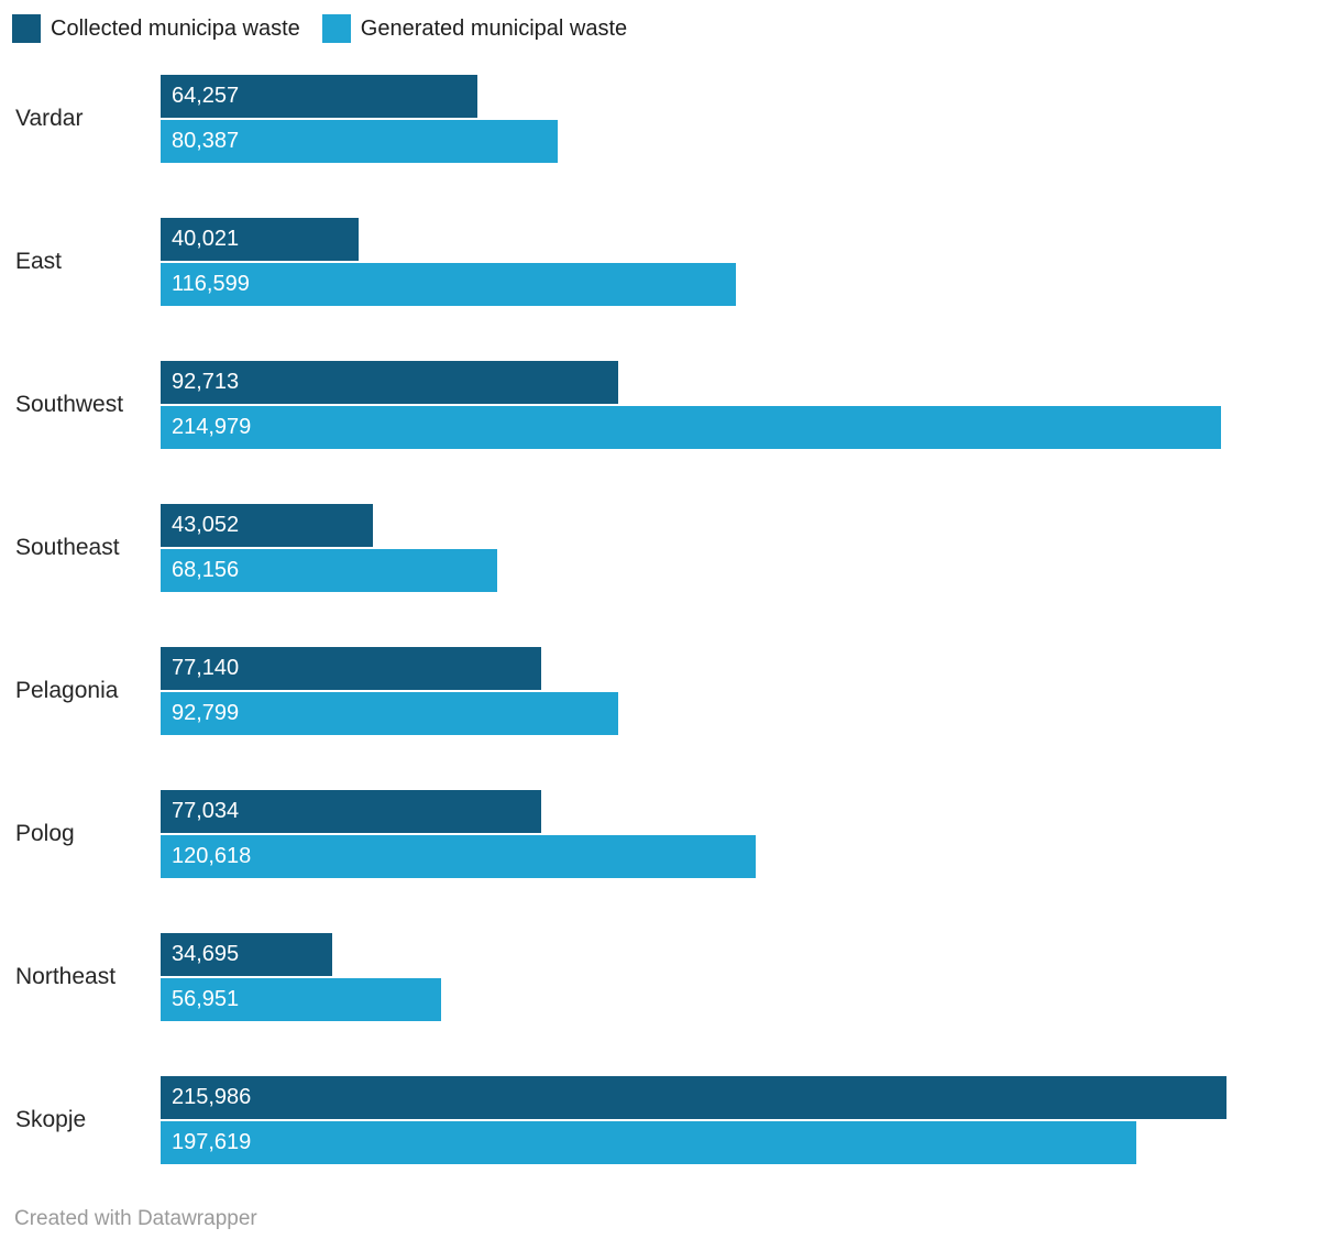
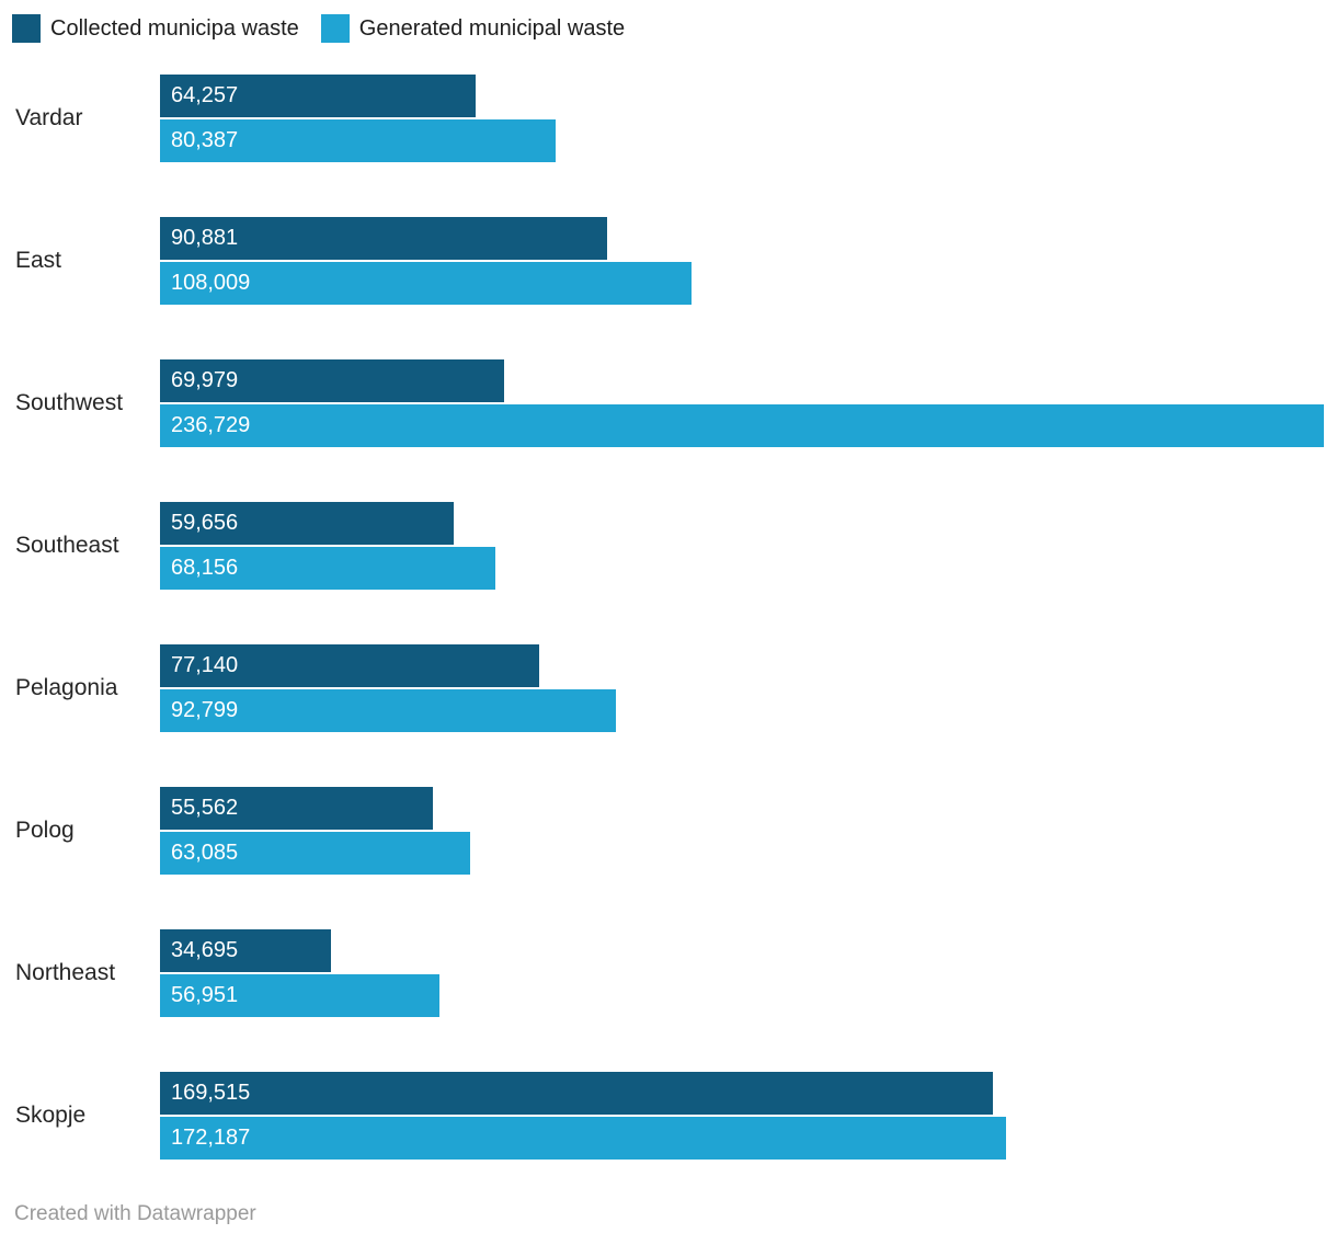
Collected municipa waste/East: 40,021 -> 90,881
Generated municipal waste/East: 116,599 -> 108,009
Collected municipa waste/Southwest: 92,713 -> 69,979
Generated municipal waste/Southwest: 214,979 -> 236,729
Collected municipa waste/Southeast: 43,052 -> 59,656
Collected municipa waste/Polog: 77,034 -> 55,562
Generated municipal waste/Polog: 120,618 -> 63,085
Collected municipa waste/Skopje: 215,986 -> 169,515
Generated municipal waste/Skopje: 197,619 -> 172,187
